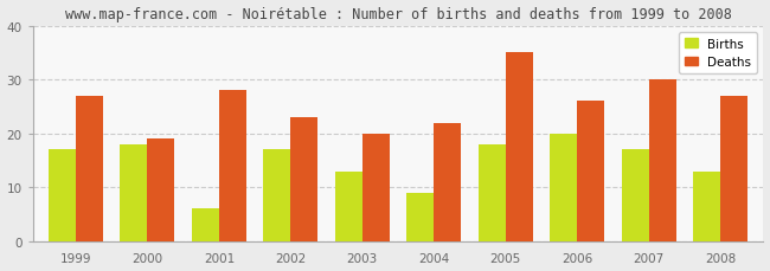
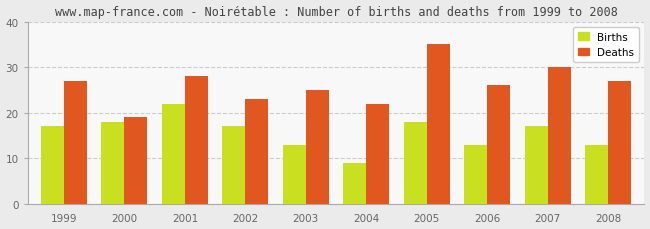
Births/2001: 6 -> 22
Deaths/2003: 20 -> 25
Births/2006: 20 -> 13
